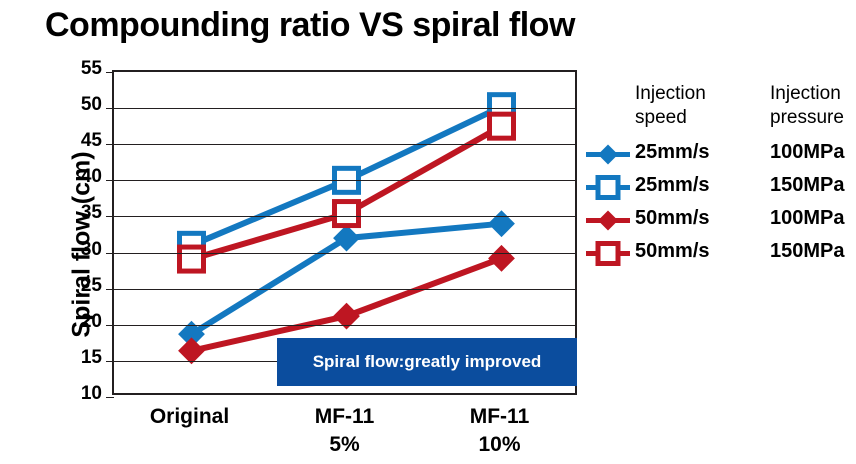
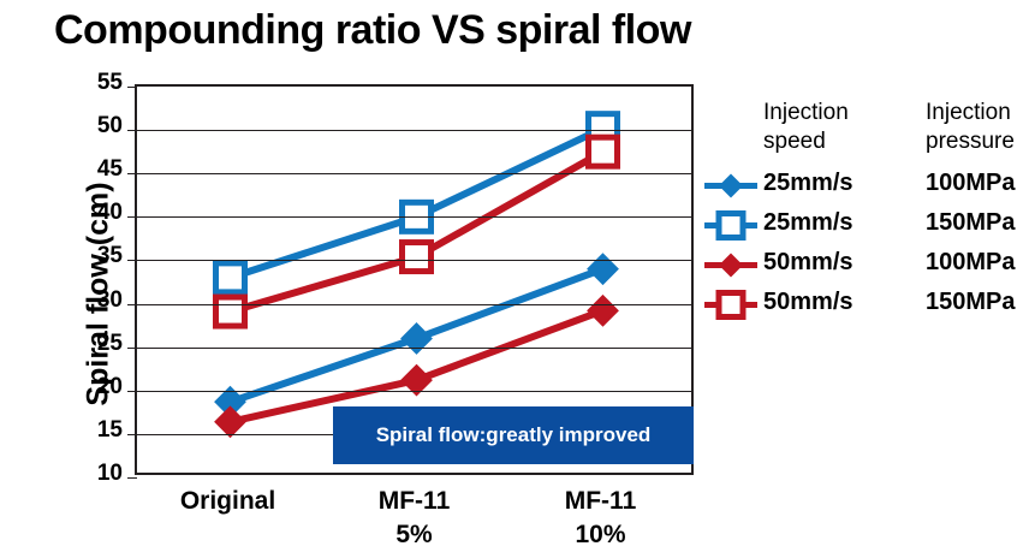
25mm/s 150MPa/Original: 31 -> 33
25mm/s 100MPa/MF-11 5%: 32 -> 26
